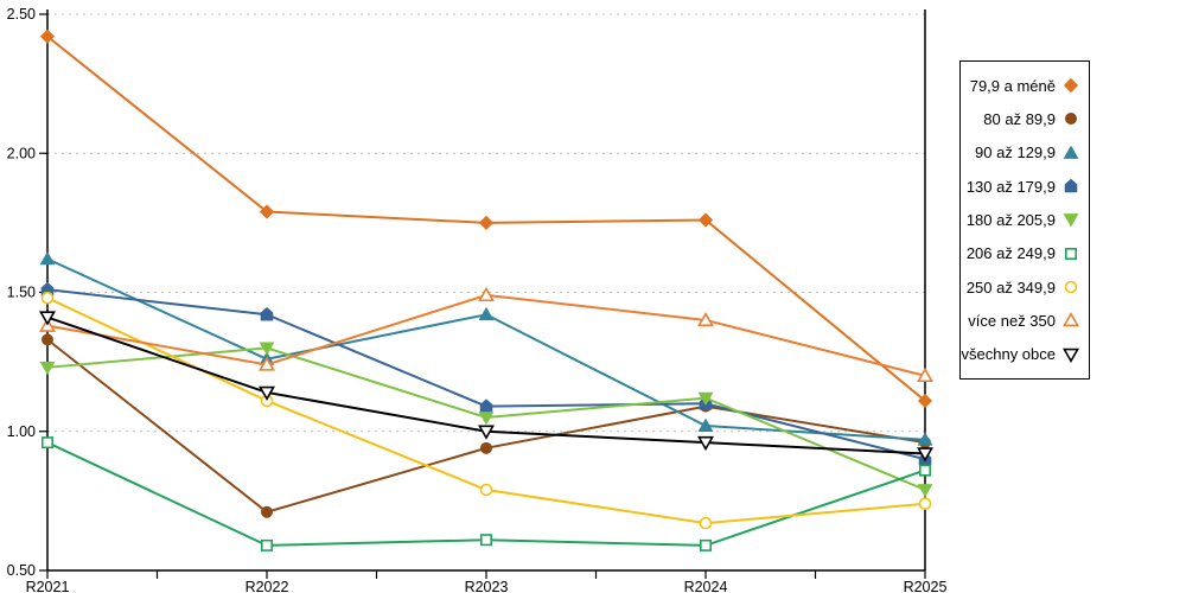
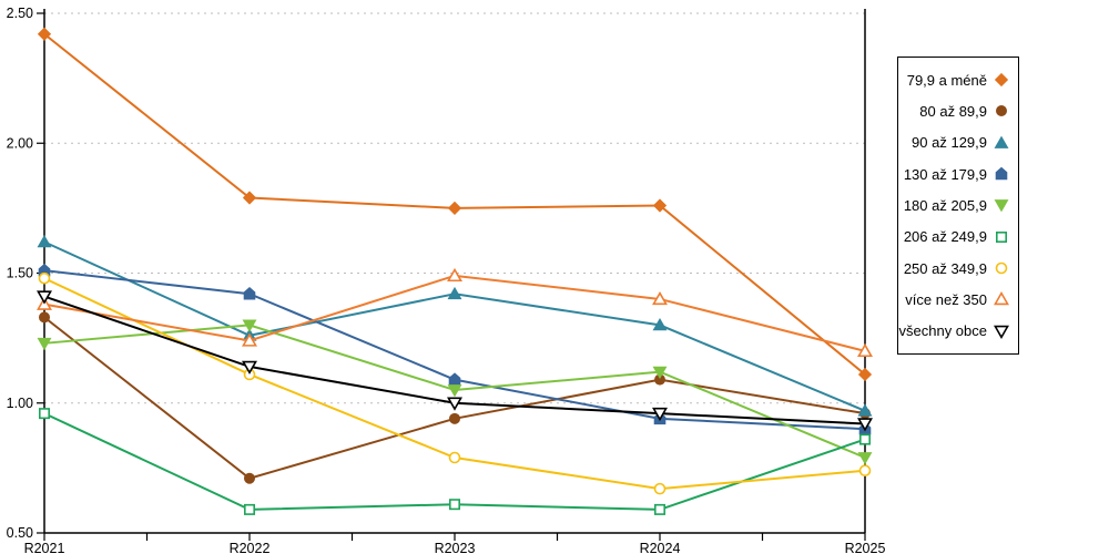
90 až 129,9/R2024: 1.02 -> 1.30
130 až 179,9/R2024: 1.10 -> 0.94
